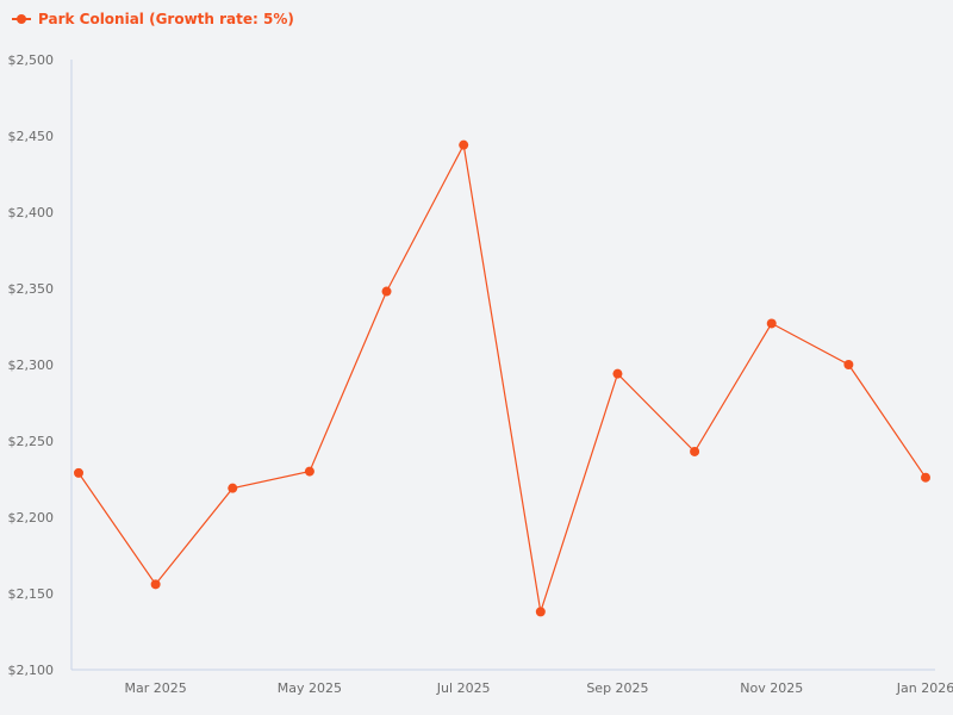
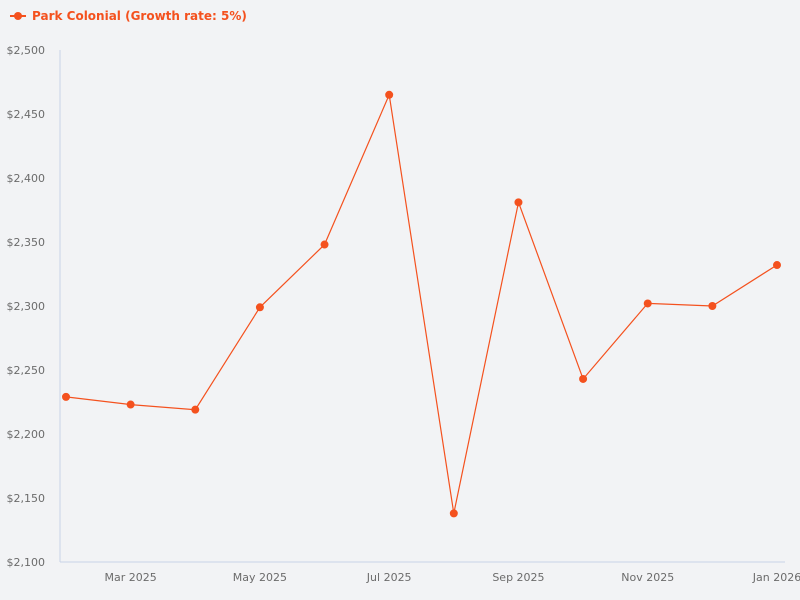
Mar 2025: $2156 -> $2223
May 2025: $2230 -> $2299
Jul 2025: $2444 -> $2465
Sep 2025: $2294 -> $2381
Nov 2025: $2327 -> $2302
Jan 2026: $2226 -> $2332
